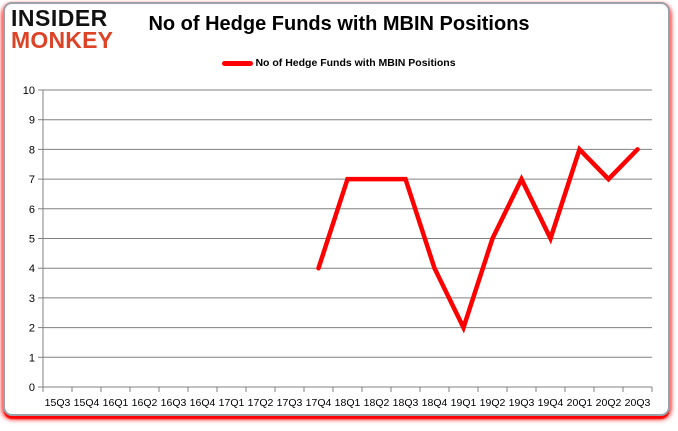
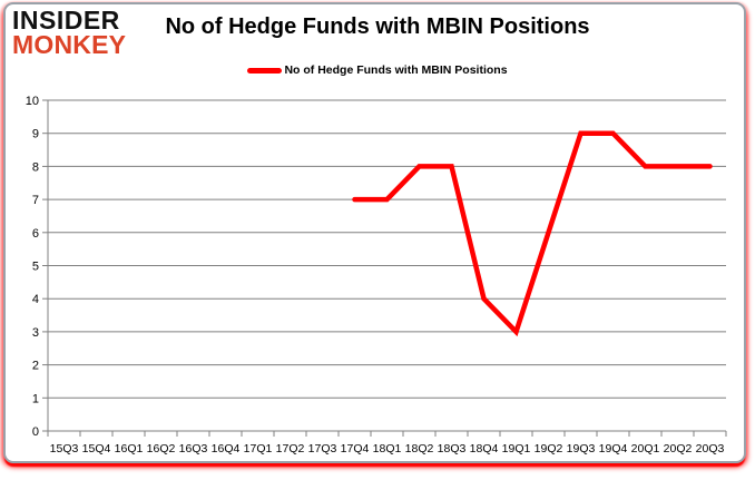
17Q4: 4 -> 7
18Q2: 7 -> 8
18Q3: 7 -> 8
19Q1: 2 -> 3
19Q2: 5 -> 6
19Q3: 7 -> 9
19Q4: 5 -> 9
20Q2: 7 -> 8
